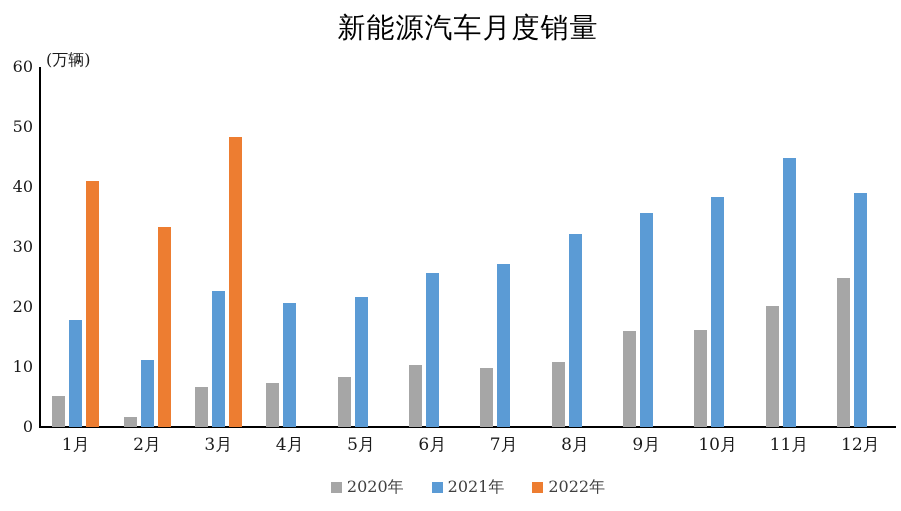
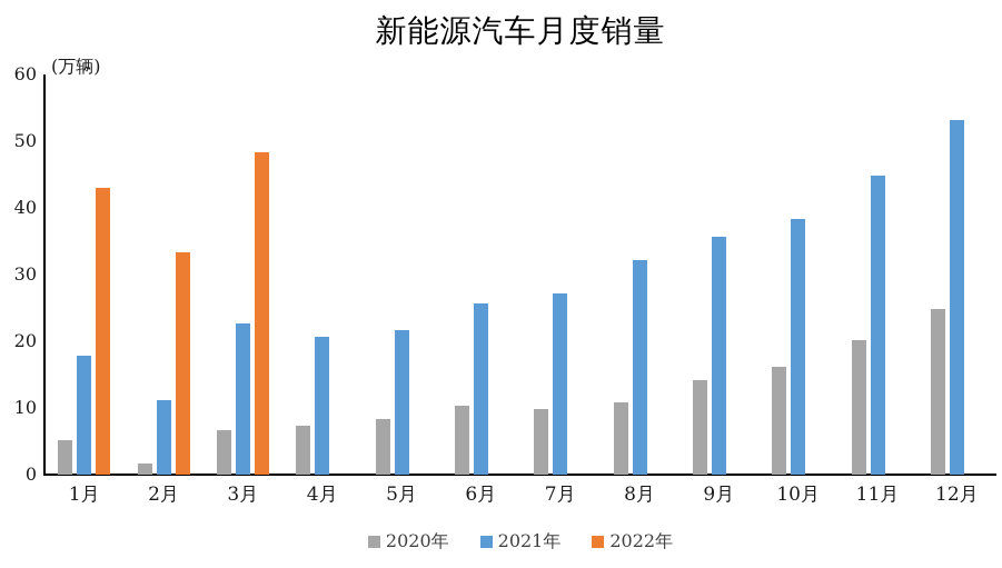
2022年/1月: 41 -> 43
2020年/9月: 16 -> 14
2021年/12月: 39 -> 53
